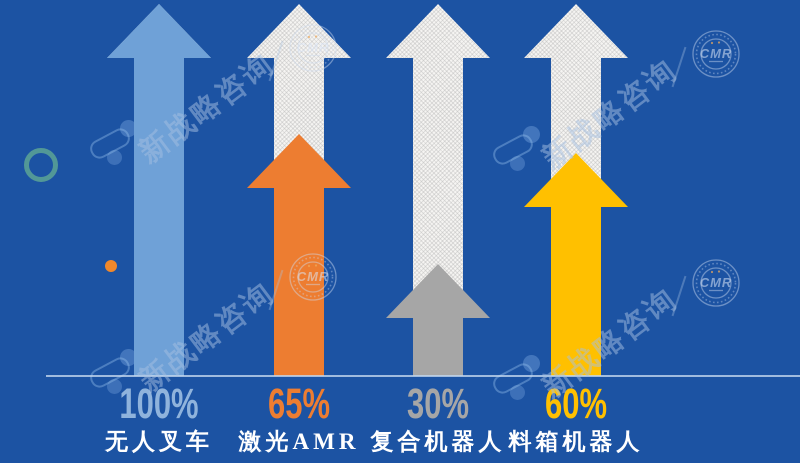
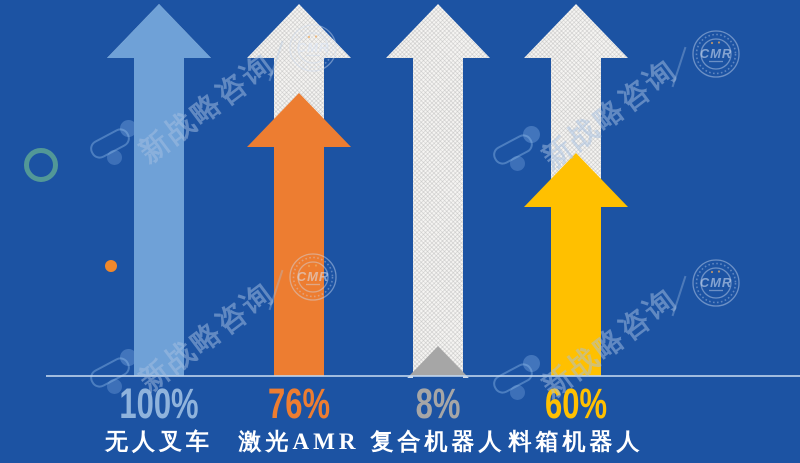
激光AMR: 65% -> 76%
复合机器人: 30% -> 8%
